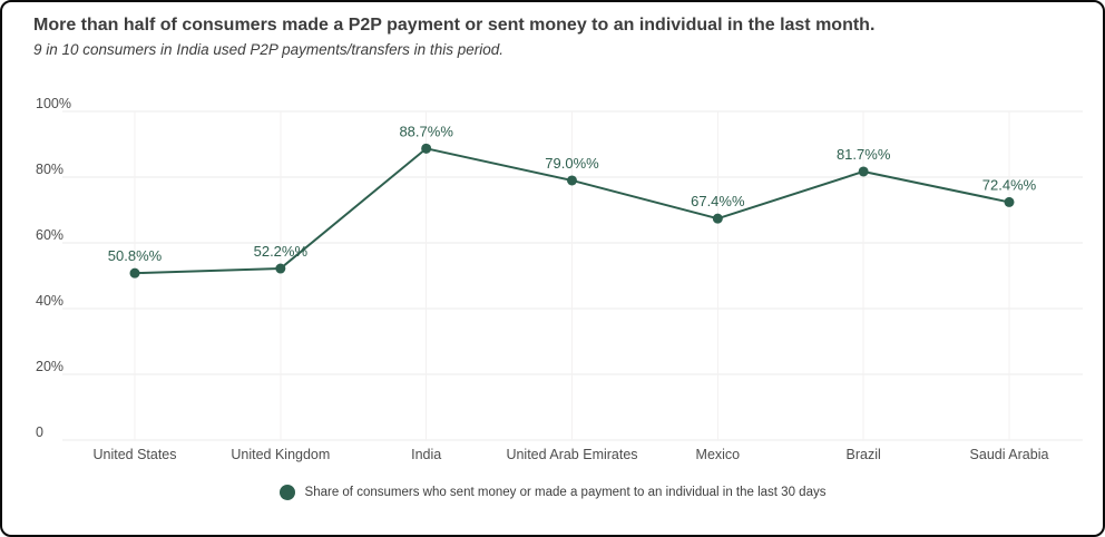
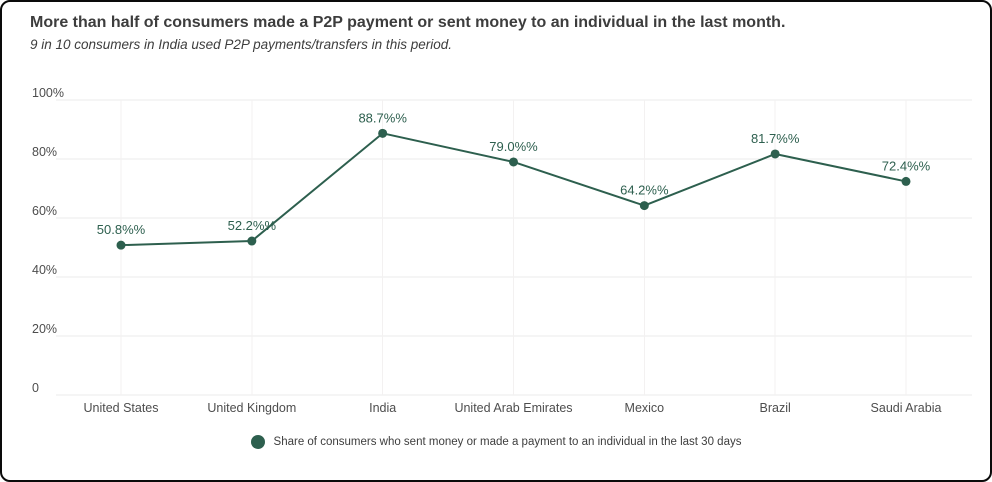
Mexico: 67.4 -> 64.2
